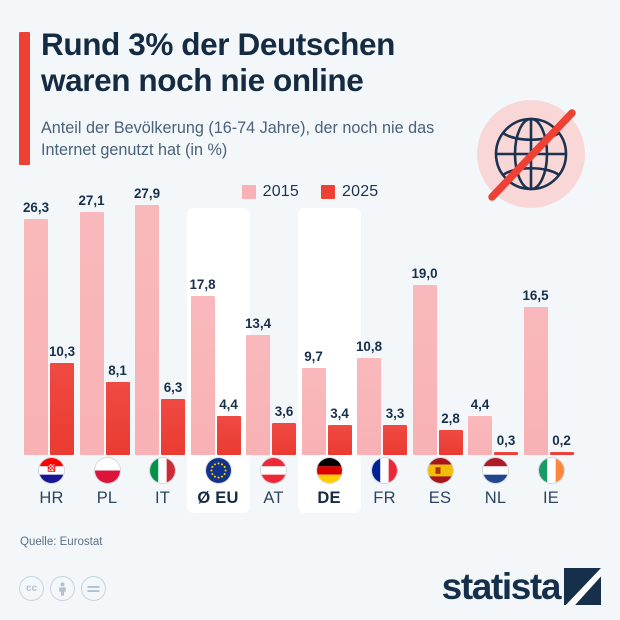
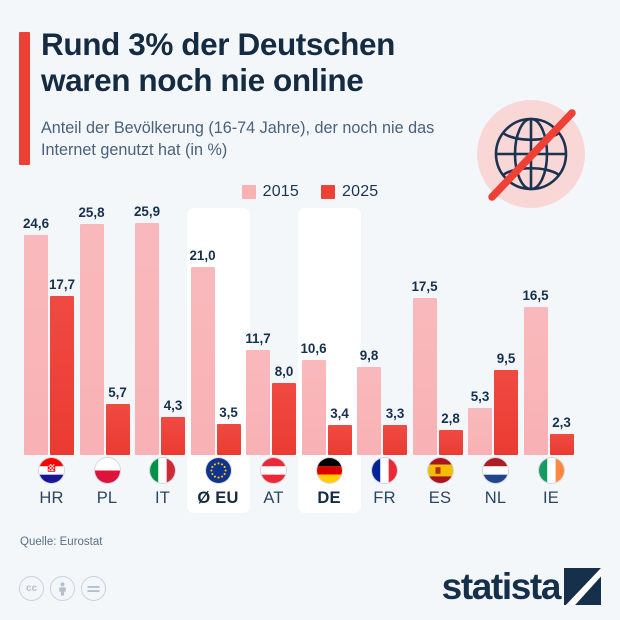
2015/HR: 26,3 -> 24,6
2025/HR: 10,3 -> 17,7
2015/PL: 27,1 -> 25,8
2025/PL: 8,1 -> 5,7
2015/IT: 27,9 -> 25,9
2025/IT: 6,3 -> 4,3
2015/Ø EU: 17,8 -> 21,0
2025/Ø EU: 4,4 -> 3,5
2015/AT: 13,4 -> 11,7
2025/AT: 3,6 -> 8,0
2015/DE: 9,7 -> 10,6
2015/FR: 10,8 -> 9,8
2015/ES: 19,0 -> 17,5
2015/NL: 4,4 -> 5,3
2025/NL: 0,3 -> 9,5
2025/IE: 0,2 -> 2,3
